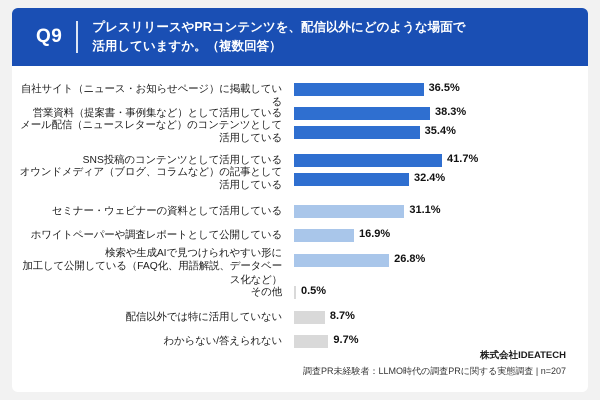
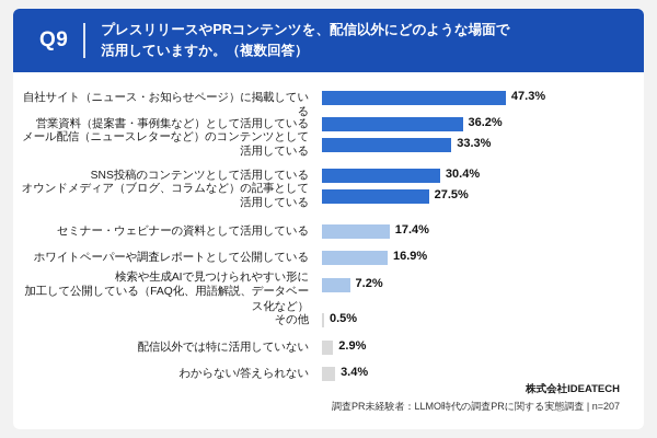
自社サイト（ニュース・お知らせページ）に掲載している: 36.5% -> 47.3%
営業資料（提案書・事例集など）として活用している: 38.3% -> 36.2%
メール配信（ニュースレターなど）のコンテンツとして 活用している: 35.4% -> 33.3%
SNS投稿のコンテンツとして活用している: 41.7% -> 30.4%
オウンドメディア（ブログ、コラムなど）の記事として 活用している: 32.4% -> 27.5%
セミナー・ウェビナーの資料として活用している: 31.1% -> 17.4%
検索や生成AIで見つけられやすい形に 加工して公開している（FAQ化、用語解説、データベース化など）: 26.8% -> 7.2%
配信以外では特に活用していない: 8.7% -> 2.9%
わからない/答えられない: 9.7% -> 3.4%
